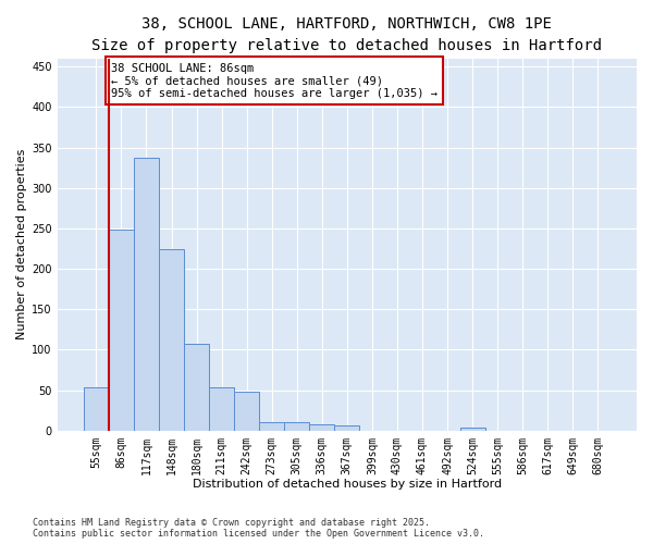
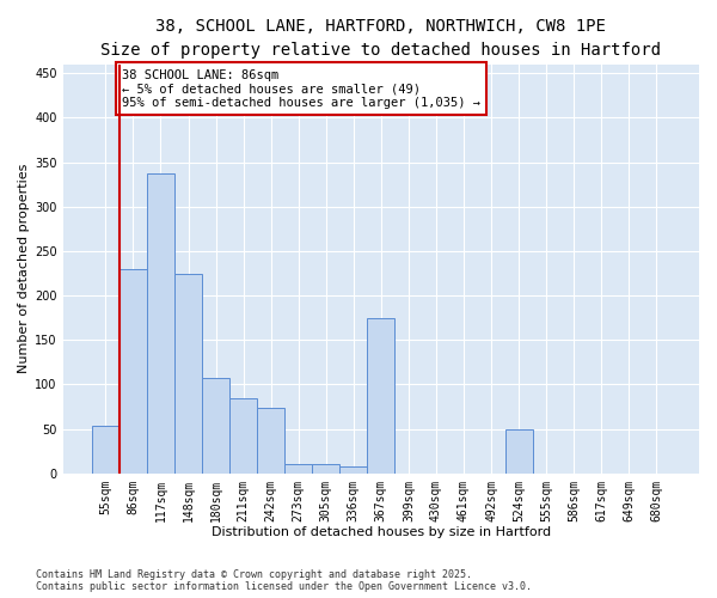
86sqm: 249 -> 230
211sqm: 53 -> 84
242sqm: 48 -> 74
367sqm: 7 -> 174
524sqm: 3 -> 50
